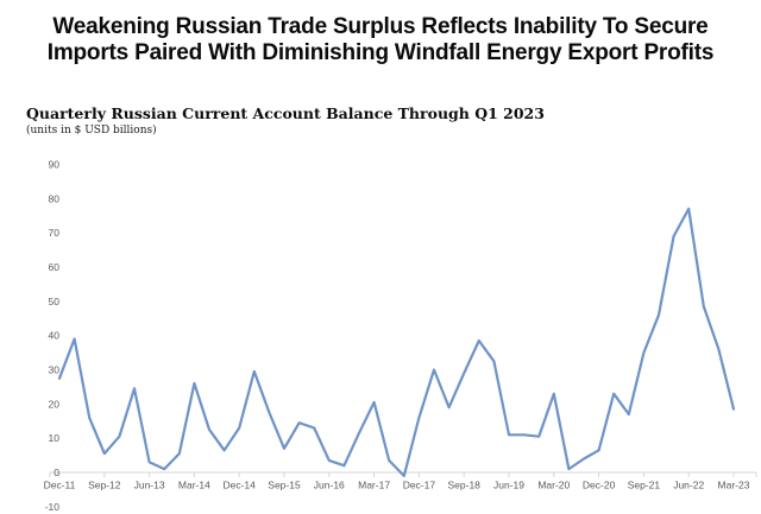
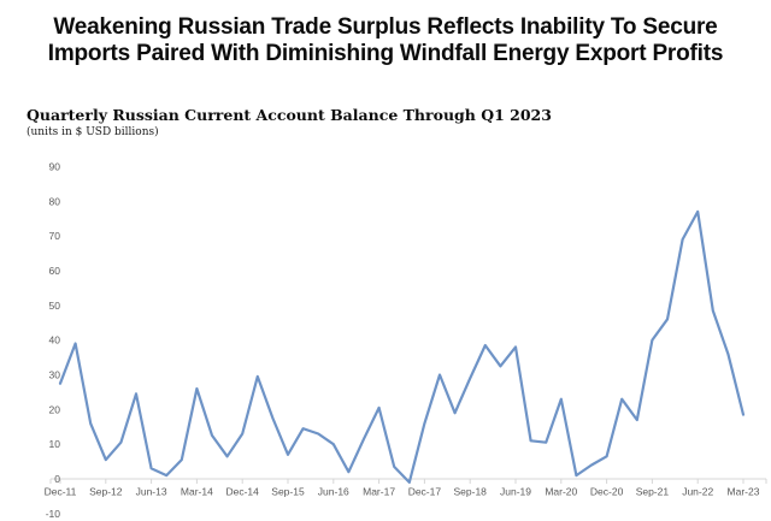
Jun-16: 4 -> 10
Jun-19: 11 -> 38
Sep-21: 35 -> 40
